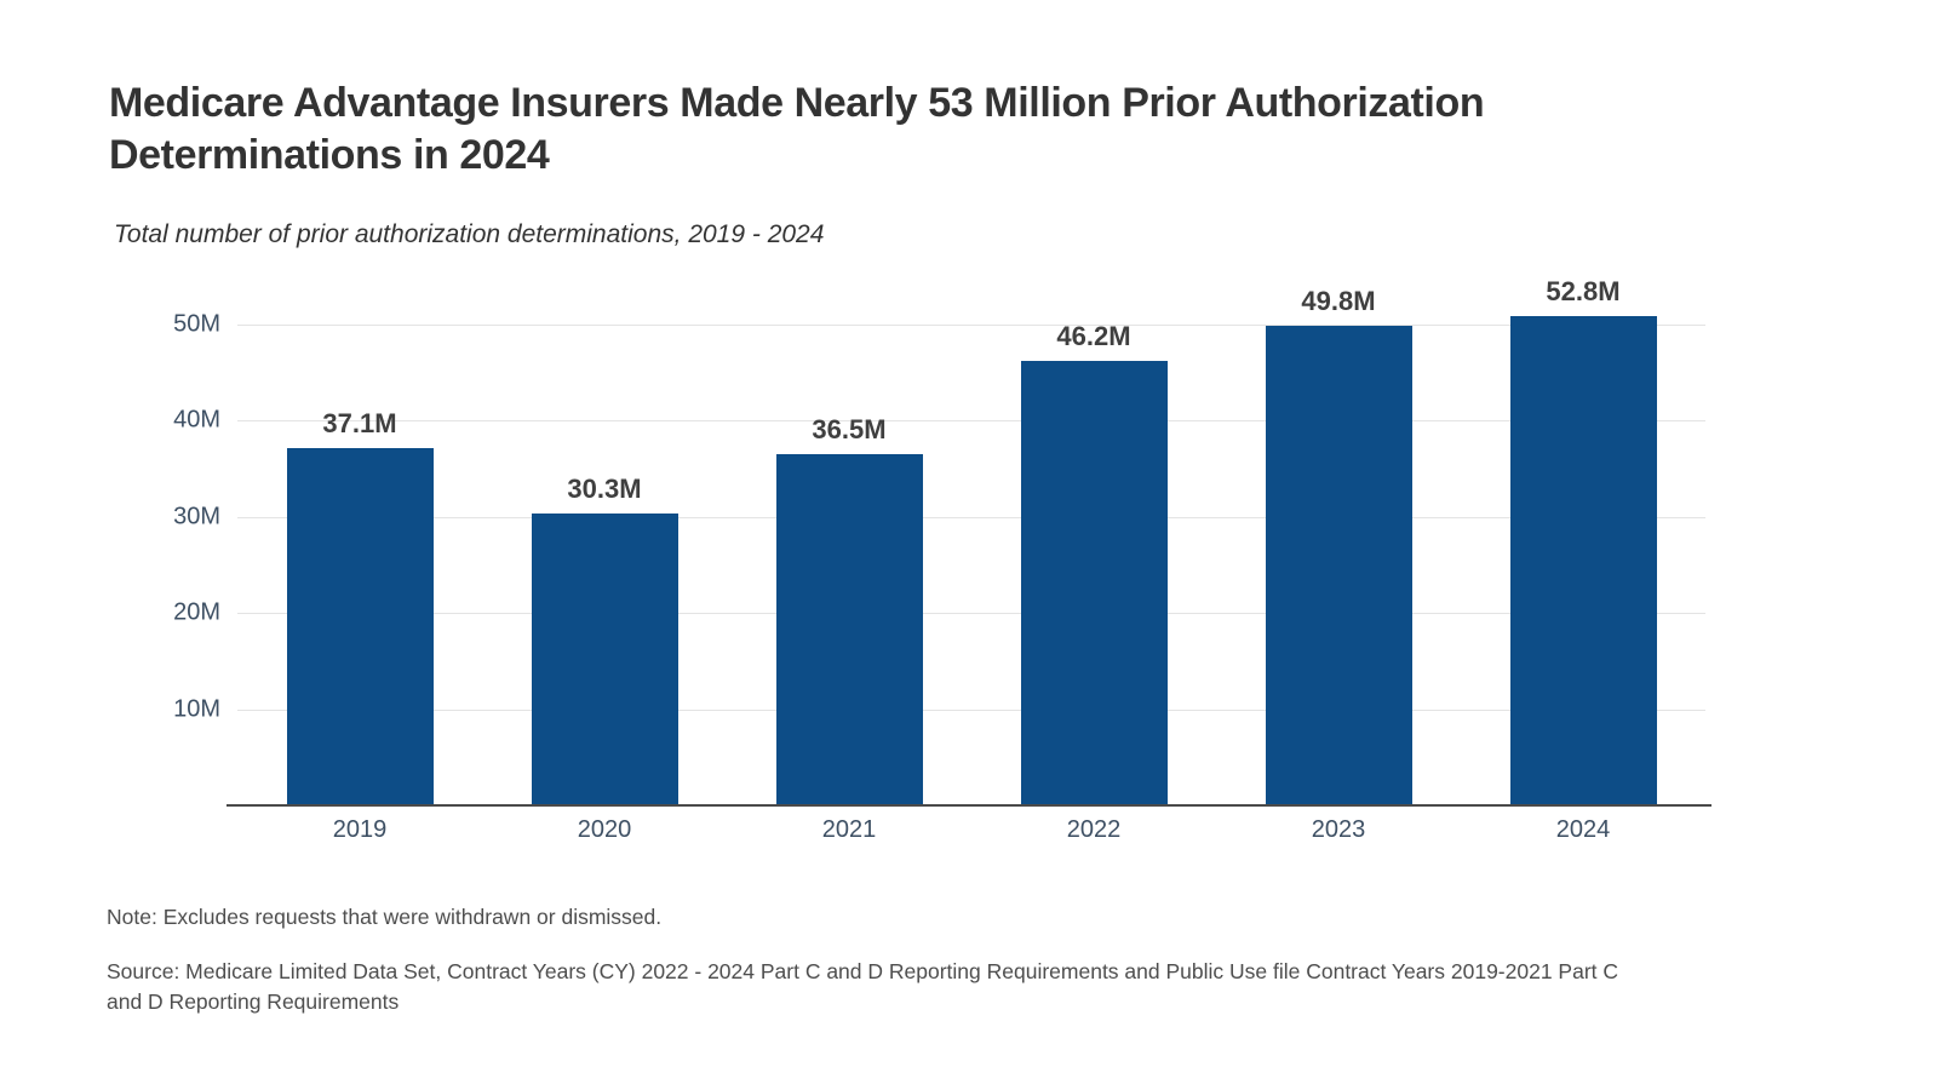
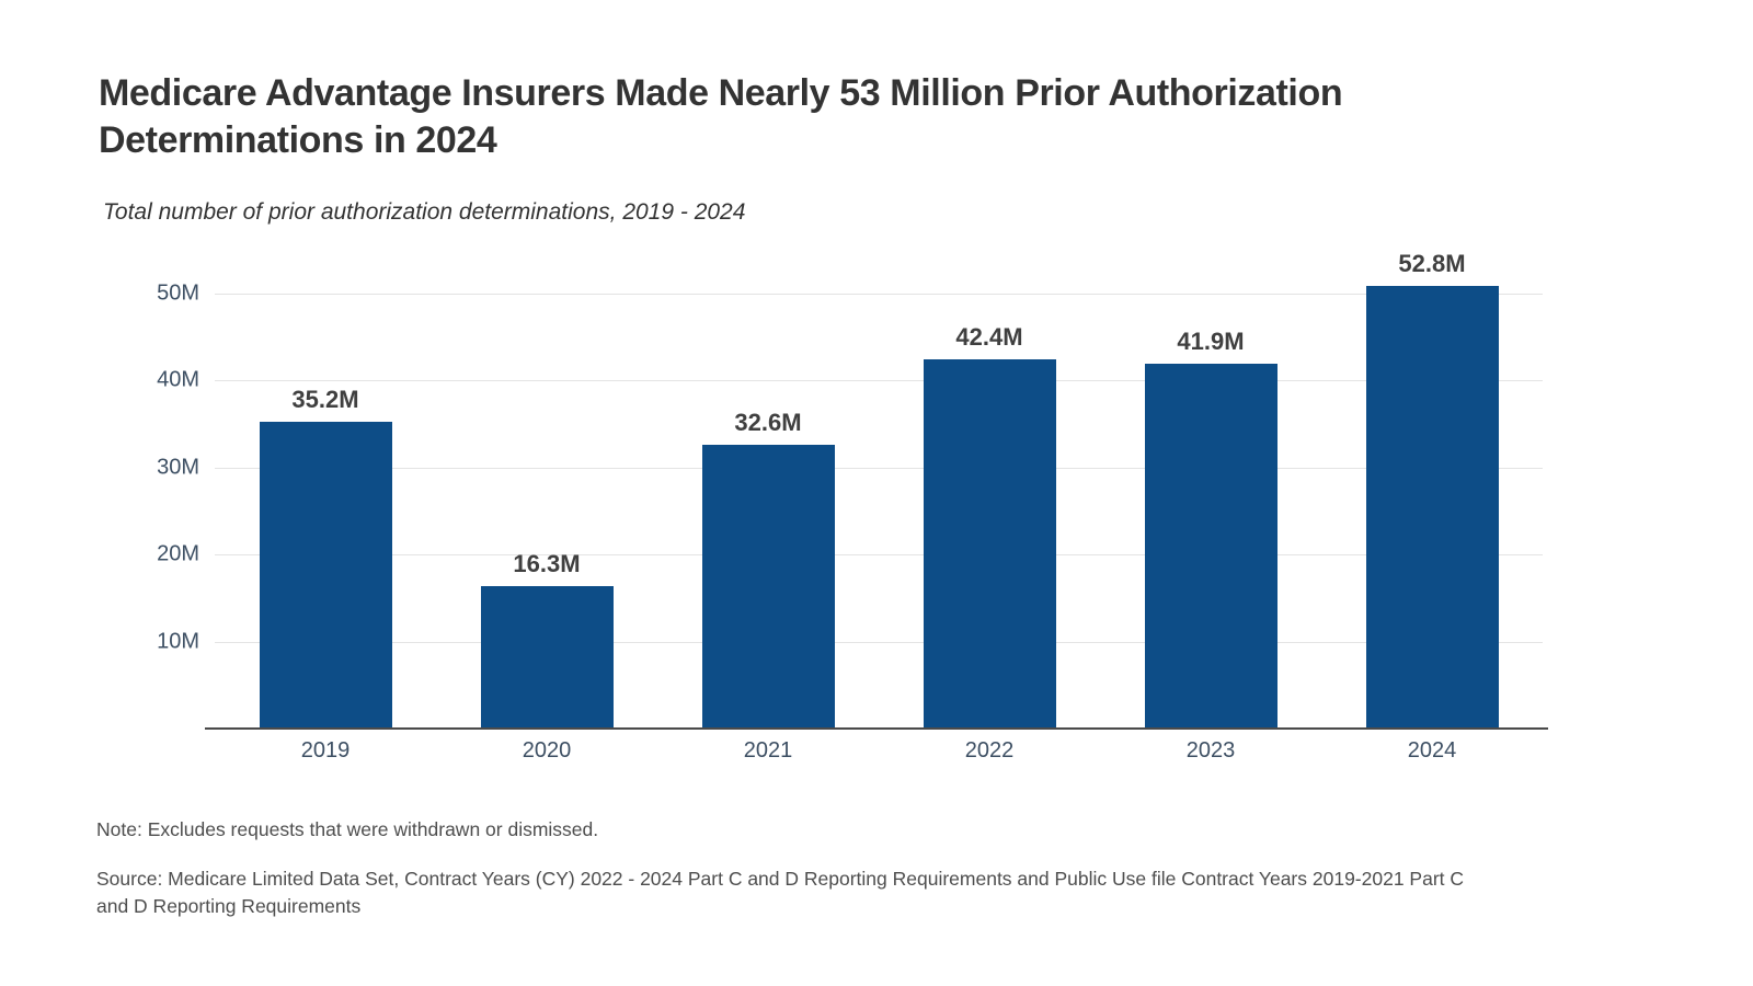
2019: 37.1M -> 35.2M
2020: 30.3M -> 16.3M
2021: 36.5M -> 32.6M
2022: 46.2M -> 42.4M
2023: 49.8M -> 41.9M
